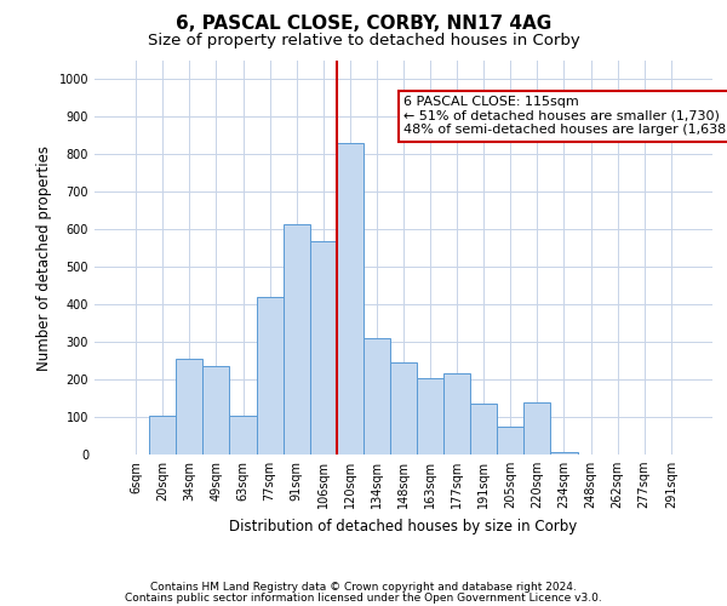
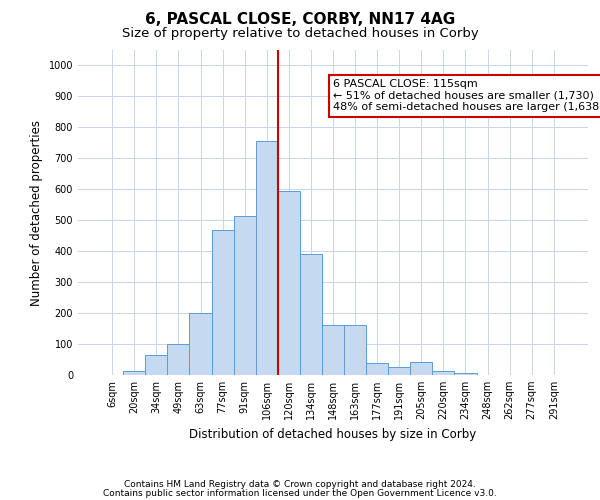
20sqm: 105 -> 12
34sqm: 255 -> 65
49sqm: 235 -> 100
63sqm: 105 -> 200
77sqm: 420 -> 470
91sqm: 615 -> 515
106sqm: 570 -> 755
120sqm: 830 -> 595
134sqm: 310 -> 390
148sqm: 245 -> 160
163sqm: 205 -> 160
177sqm: 215 -> 40
191sqm: 135 -> 25
205sqm: 75 -> 42
220sqm: 140 -> 12
